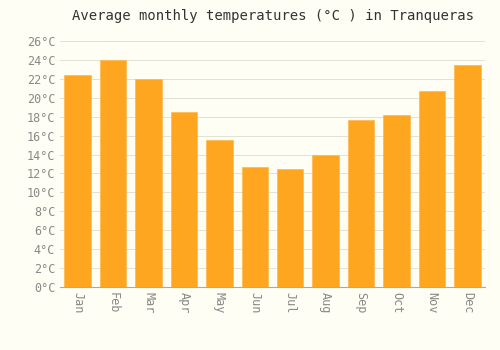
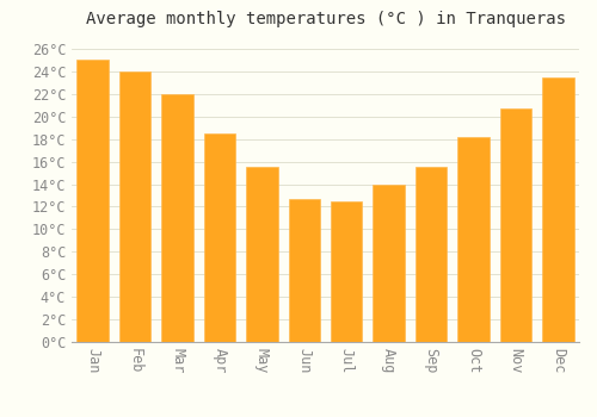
Jan: 22.4°C -> 25.0°C
Sep: 17.6°C -> 15.5°C
